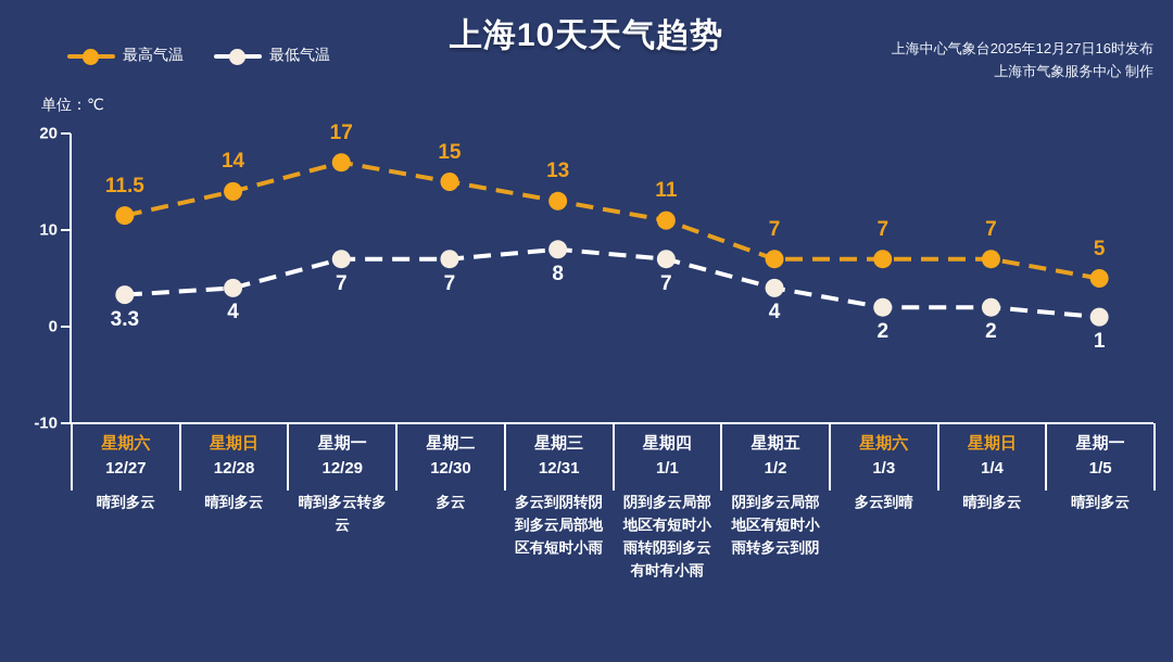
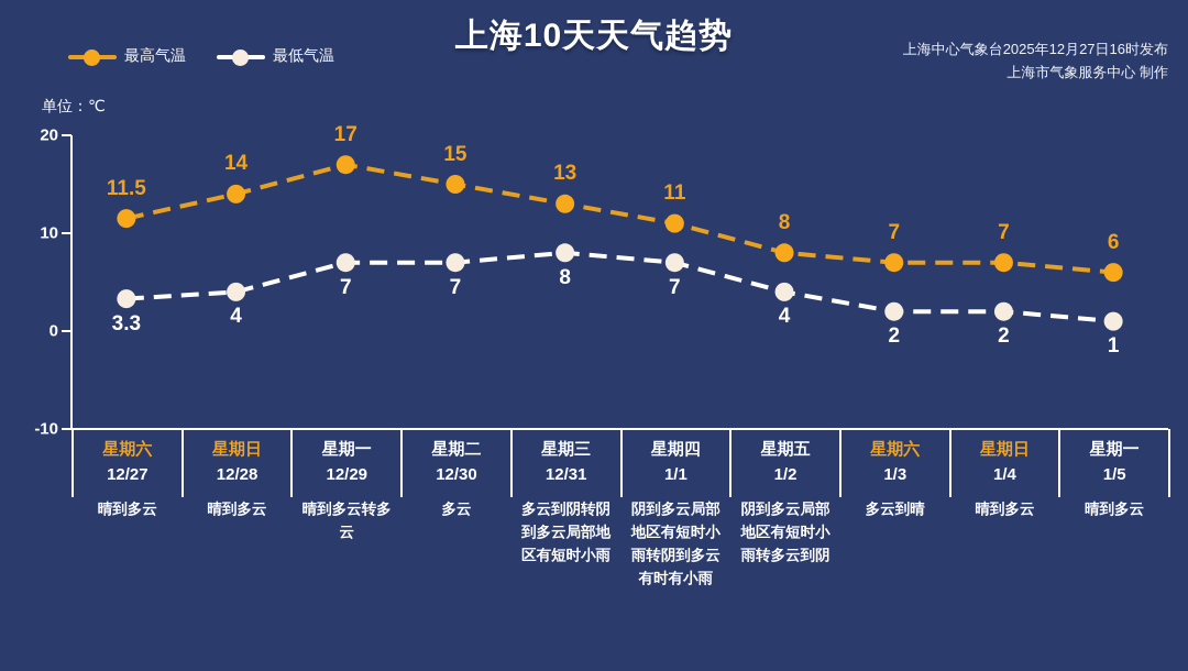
最高气温/1/2: 7 -> 8
最高气温/1/5: 5 -> 6
